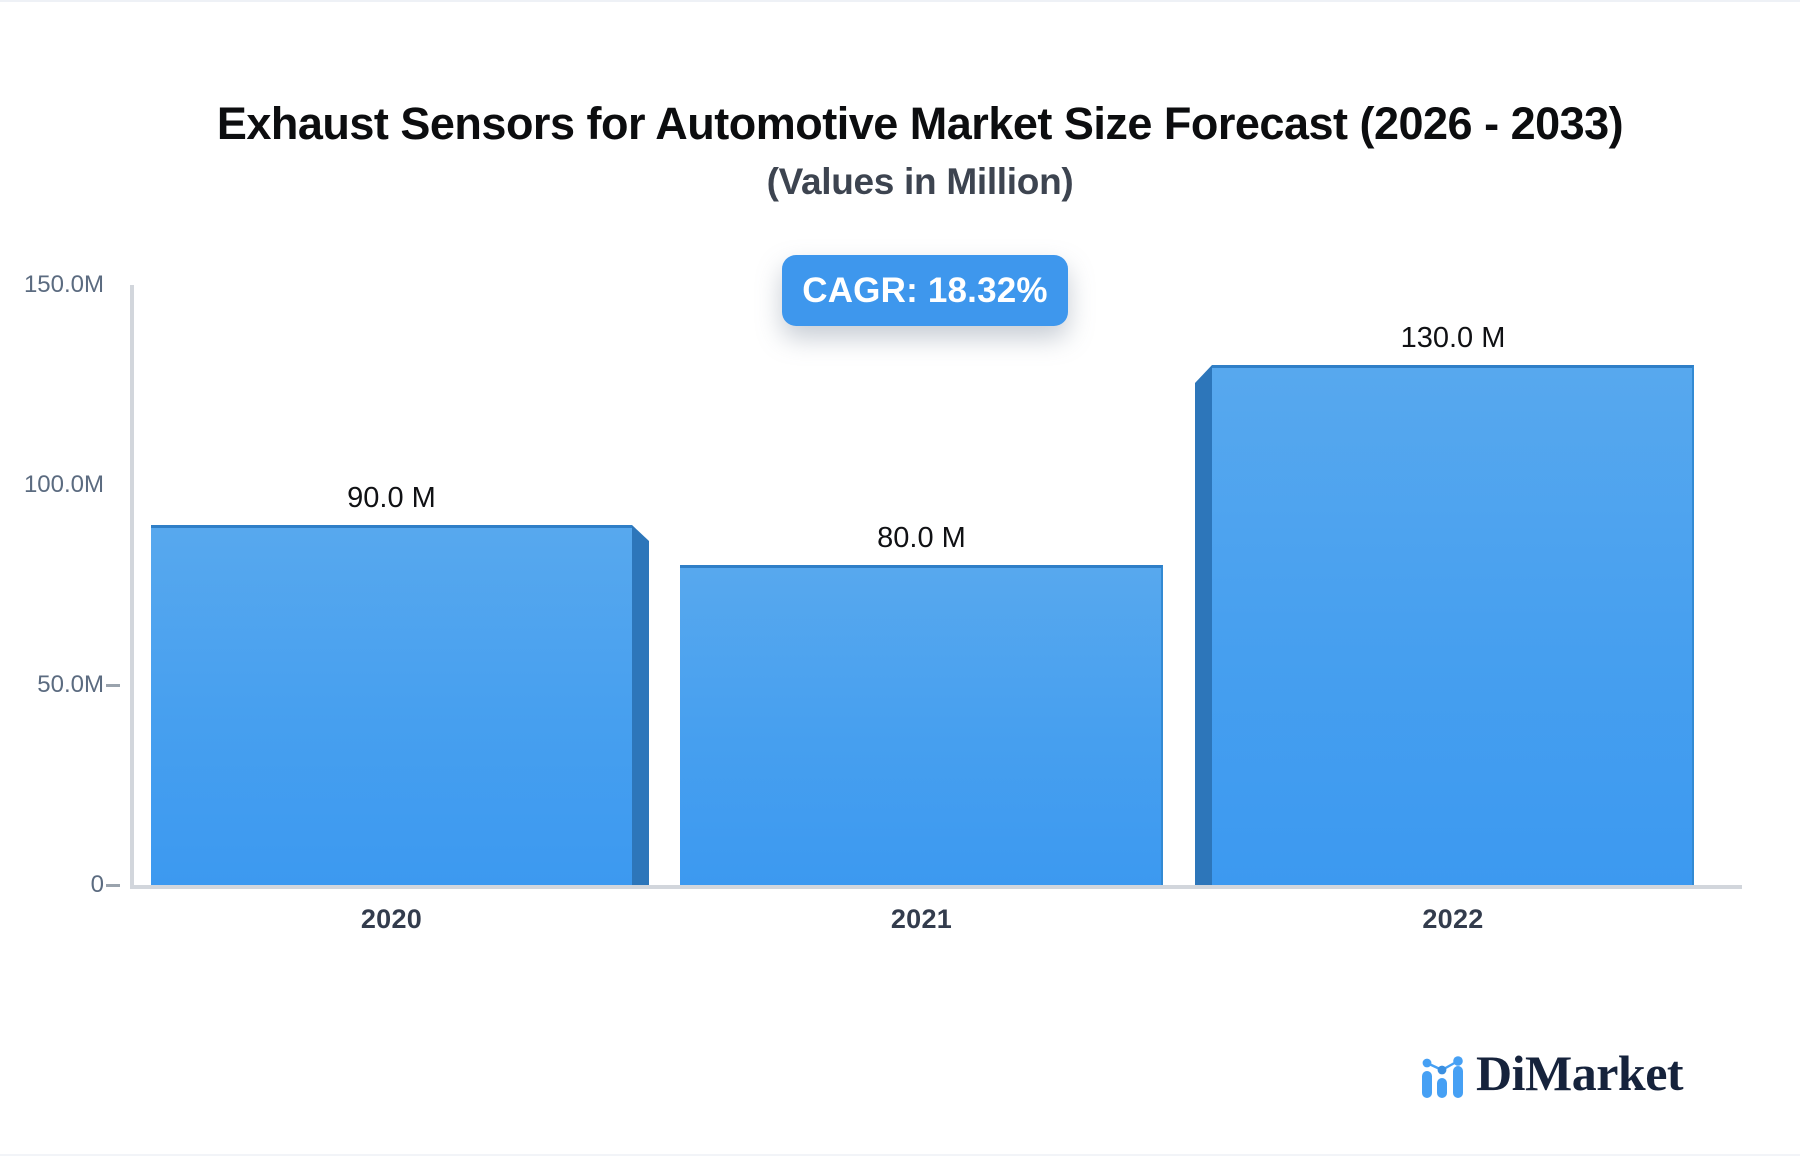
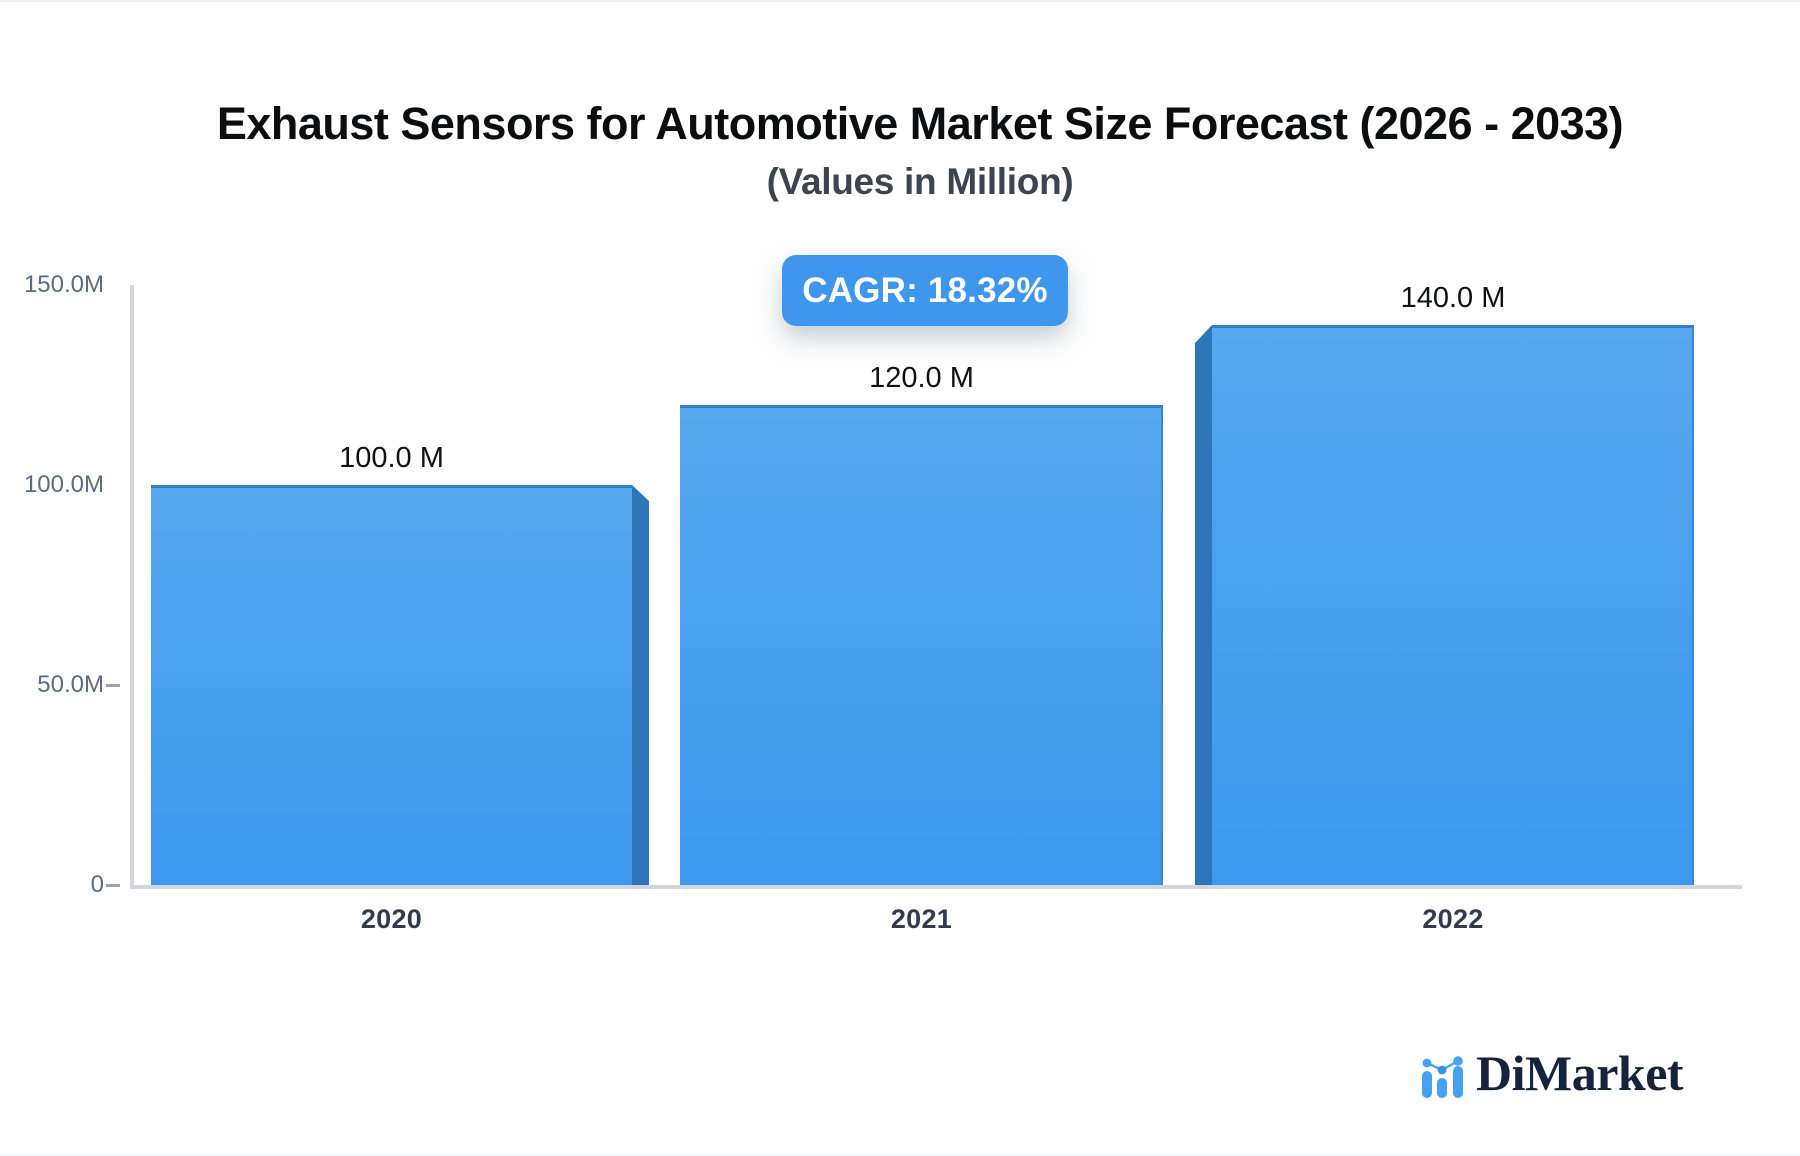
2020: 90.0 -> 100.0
2021: 80.0 -> 120.0
2022: 130.0 -> 140.0
